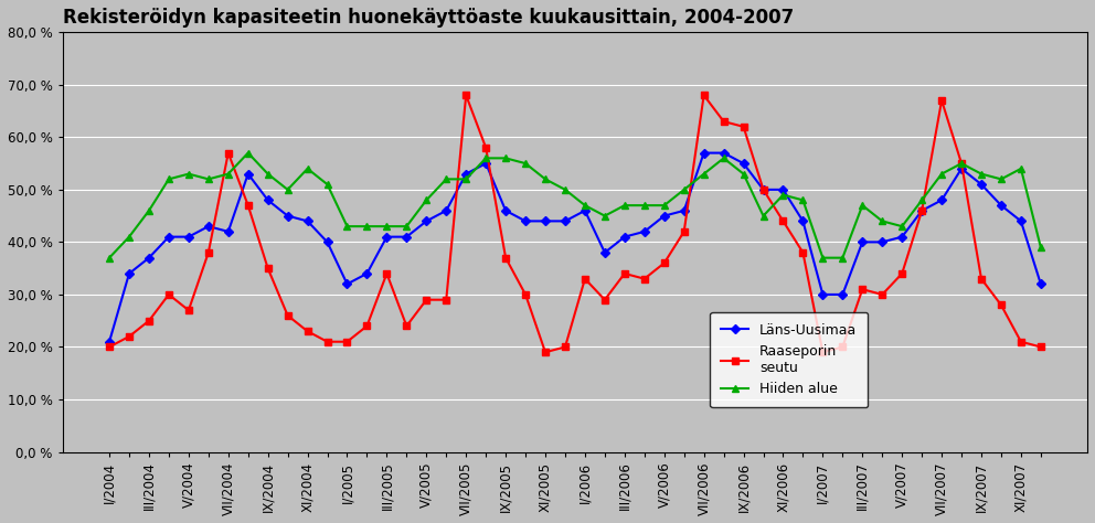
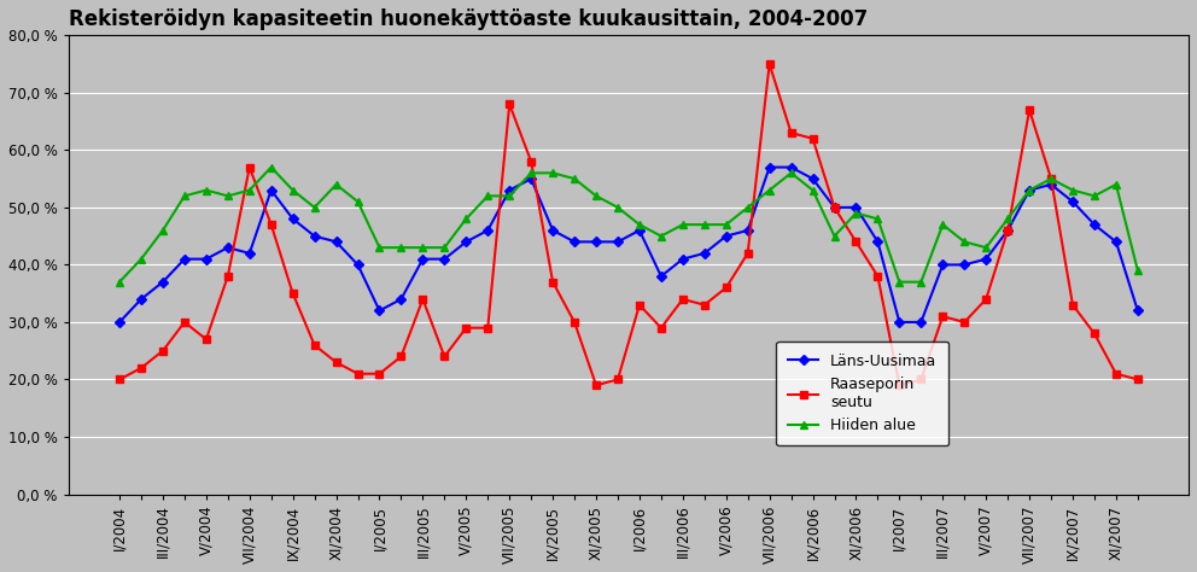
Läns-Uusimaa/I/2004: 21 % -> 30 %
Raaseporin seutu/VII/2006: 68 % -> 75 %
Läns-Uusimaa/VII/2007: 48 % -> 53 %
